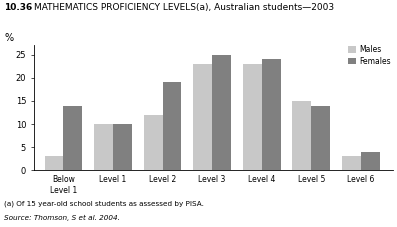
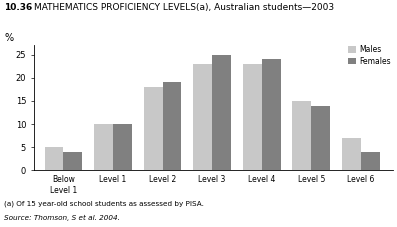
Males/Below Level 1: 3 -> 5
Females/Below Level 1: 14 -> 4
Males/Level 2: 12 -> 18
Males/Level 6: 3 -> 7
